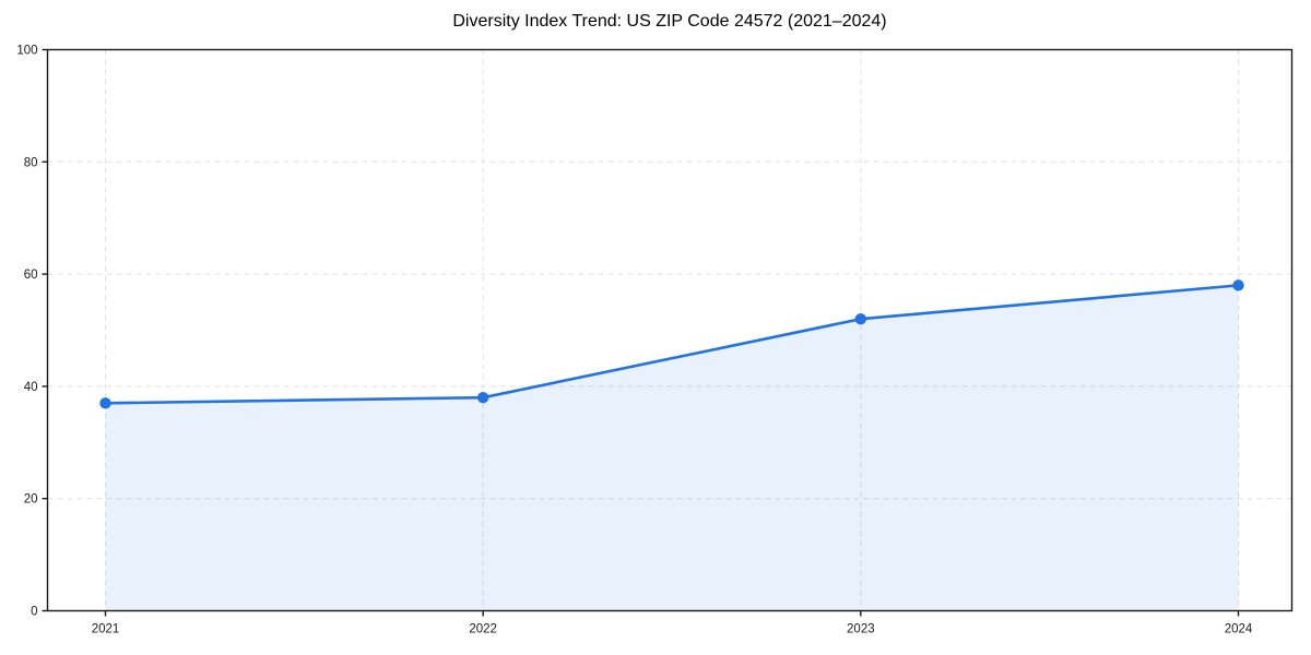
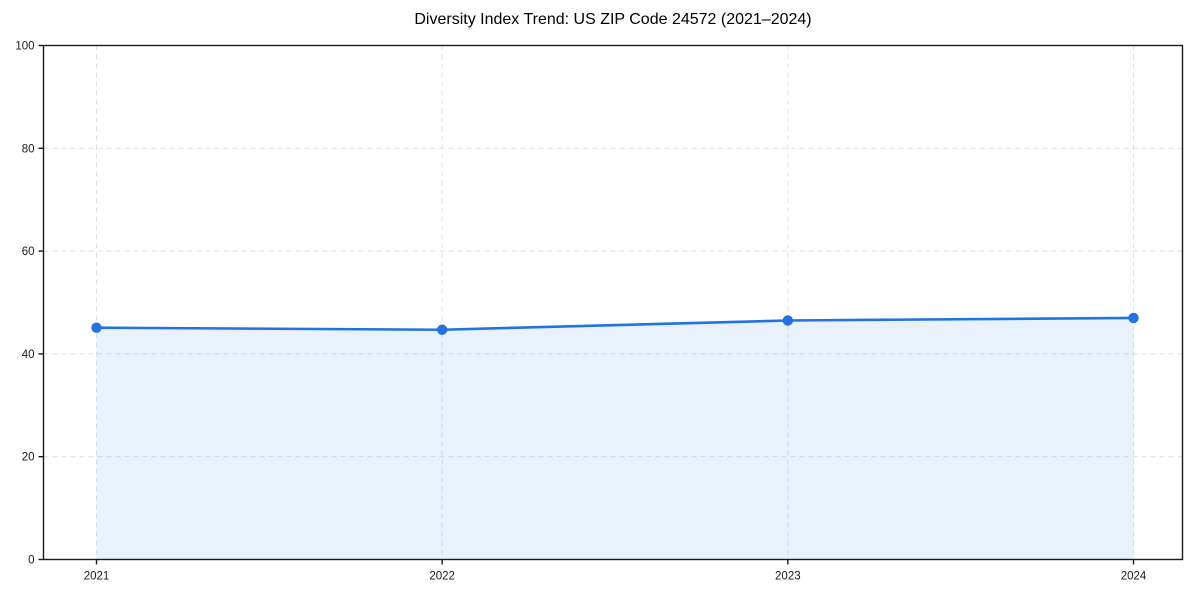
2021: 37 -> 45
2022: 38 -> 45
2023: 52 -> 46
2024: 58 -> 47
